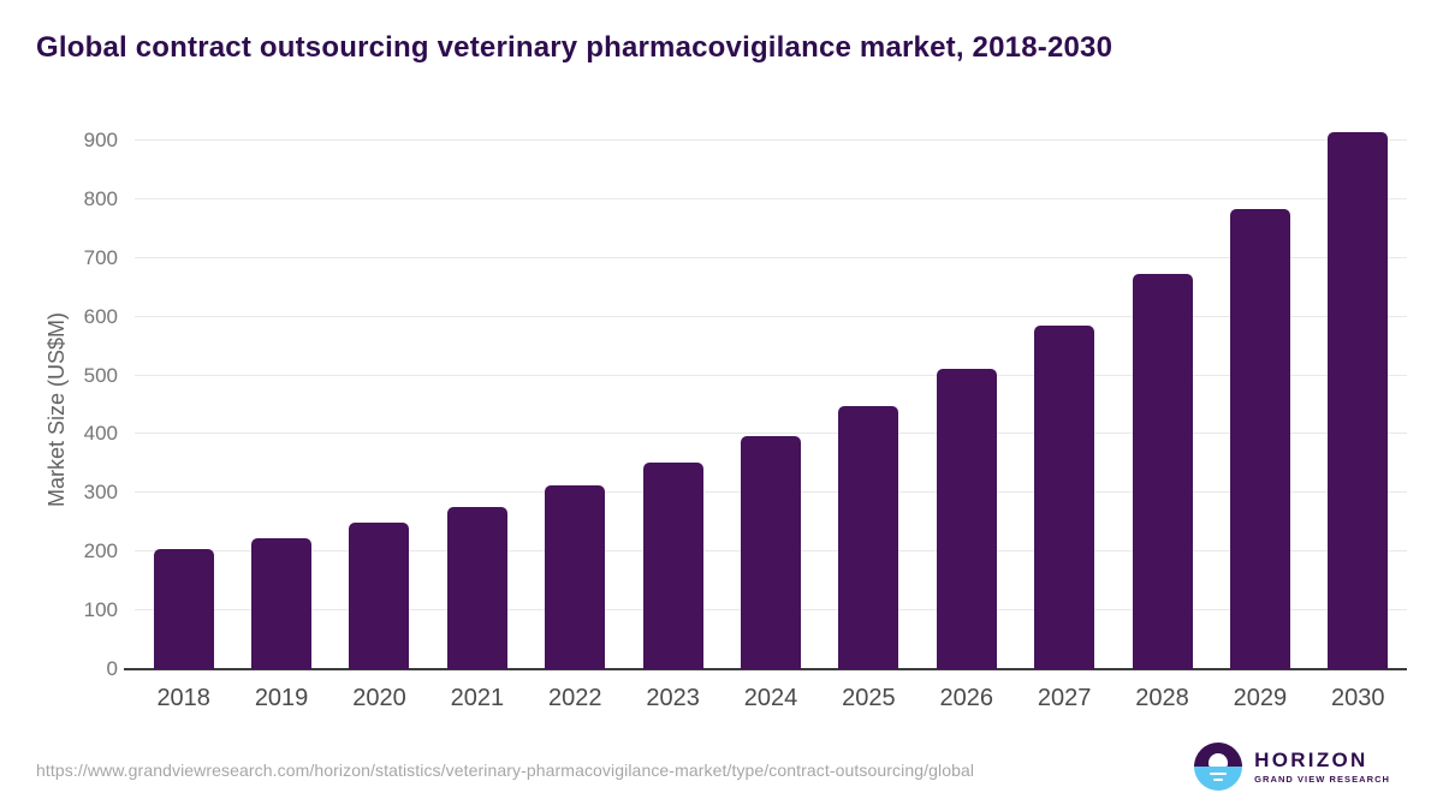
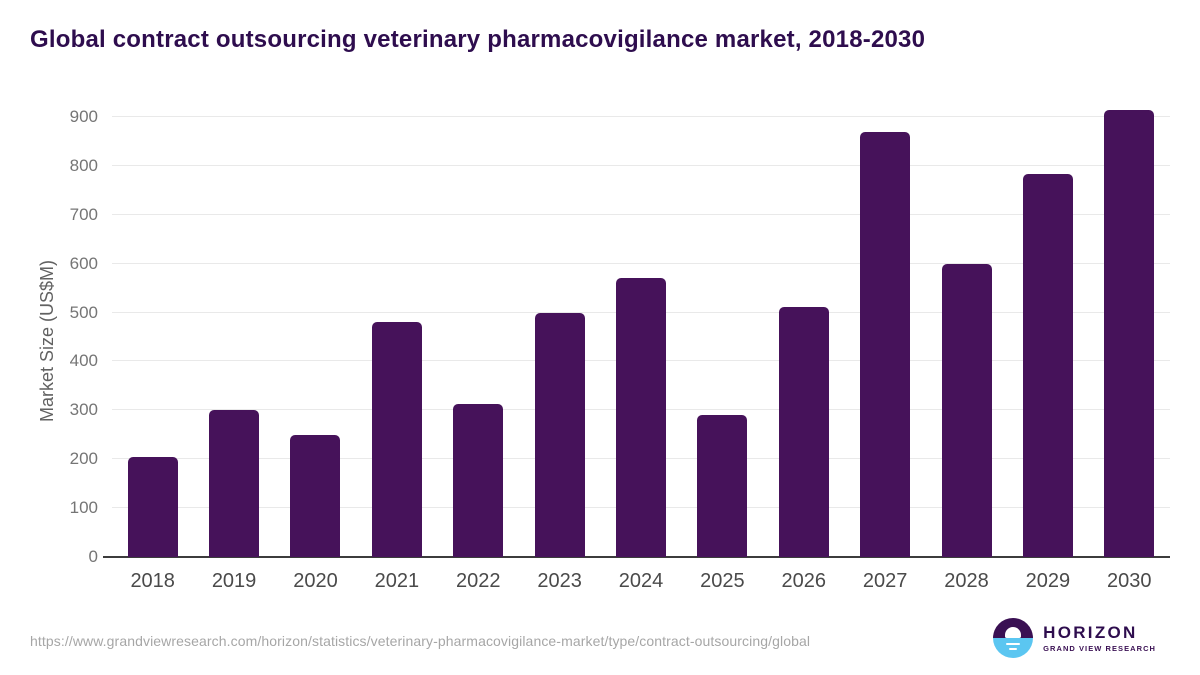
2019: 220 -> 300
2021: 280 -> 480
2023: 350 -> 500
2024: 400 -> 570
2025: 450 -> 290
2027: 590 -> 870
2028: 670 -> 600
